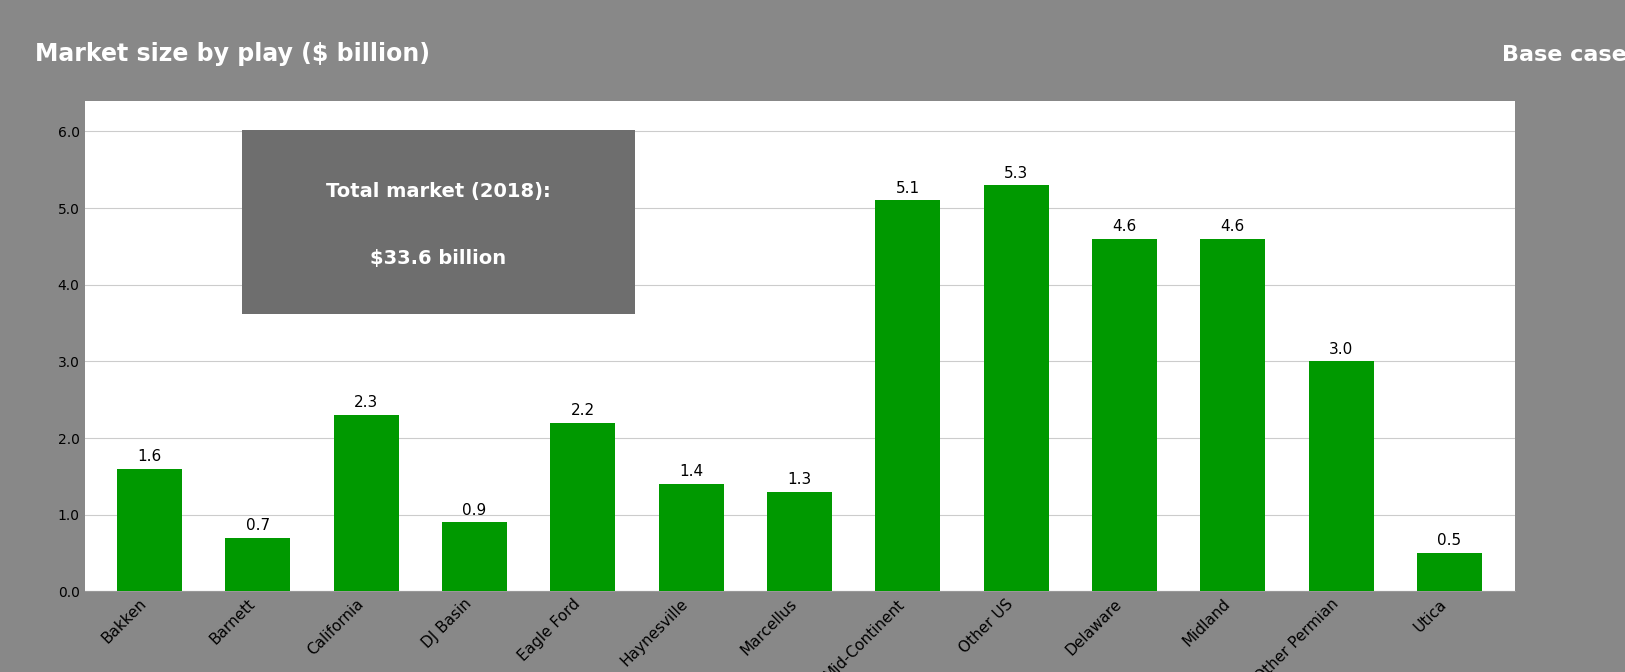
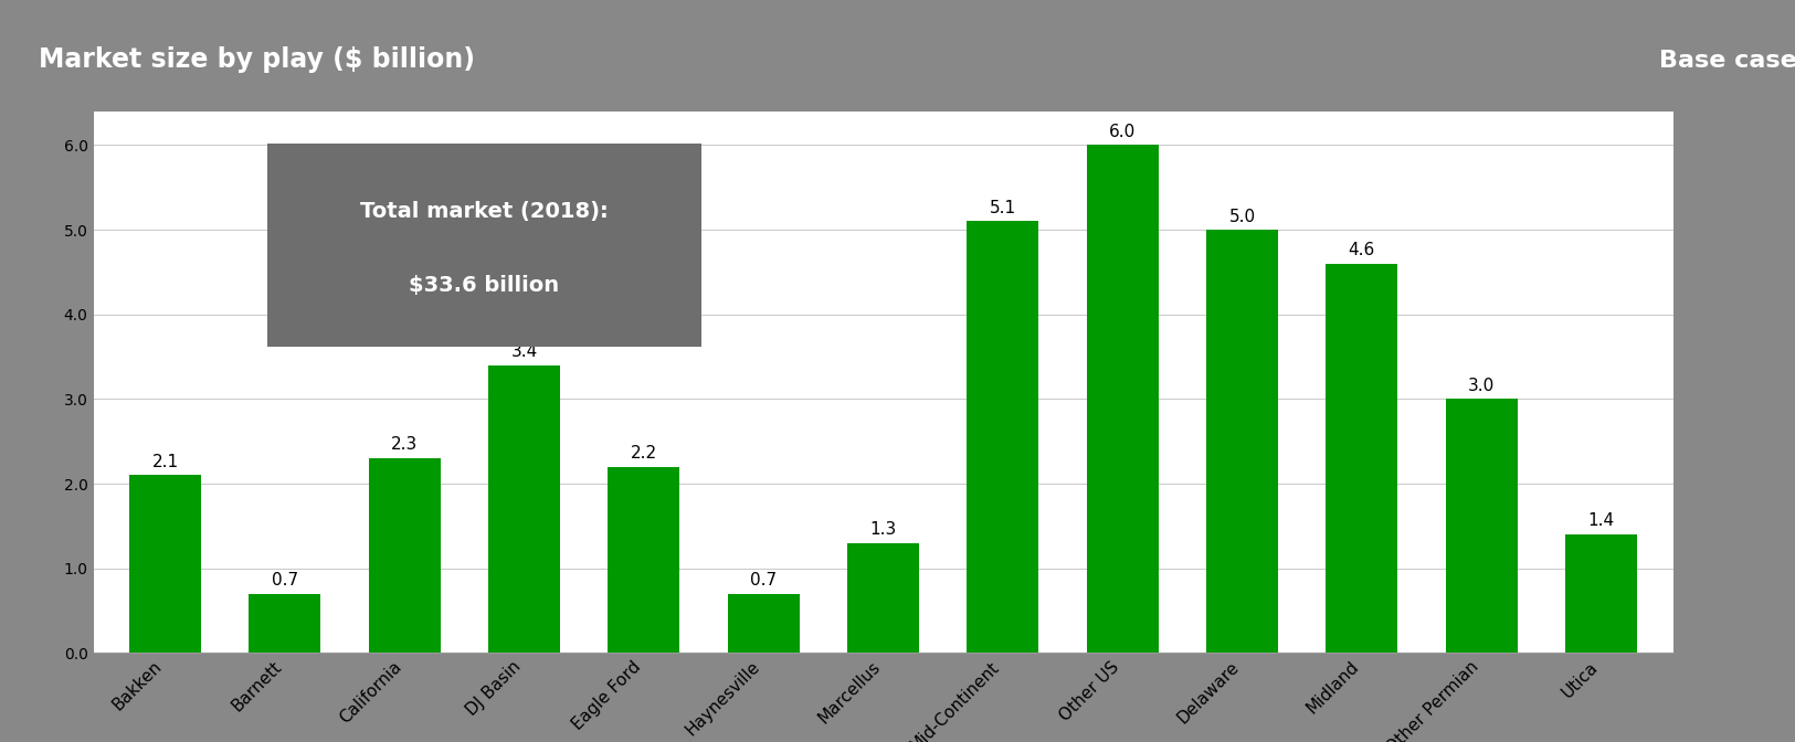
Bakken: 1.6 -> 2.1
DJ Basin: 0.9 -> 3.4
Haynesville: 1.4 -> 0.7
Other US: 5.3 -> 6.0
Delaware: 4.6 -> 5.0
Utica: 0.5 -> 1.4
